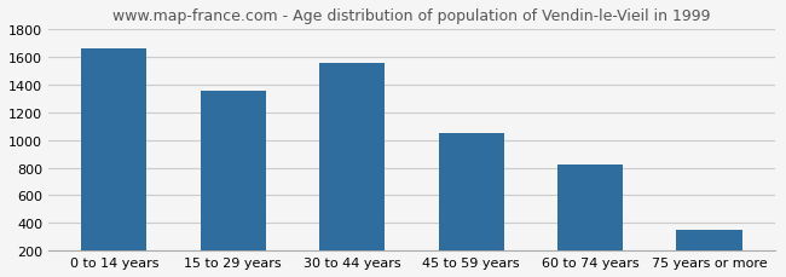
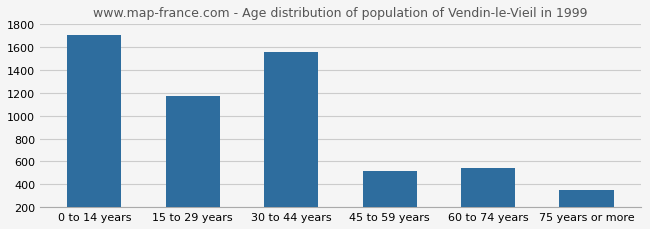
0 to 14 years: 1660 -> 1710
15 to 29 years: 1360 -> 1170
45 to 59 years: 1050 -> 520
60 to 74 years: 820 -> 540
